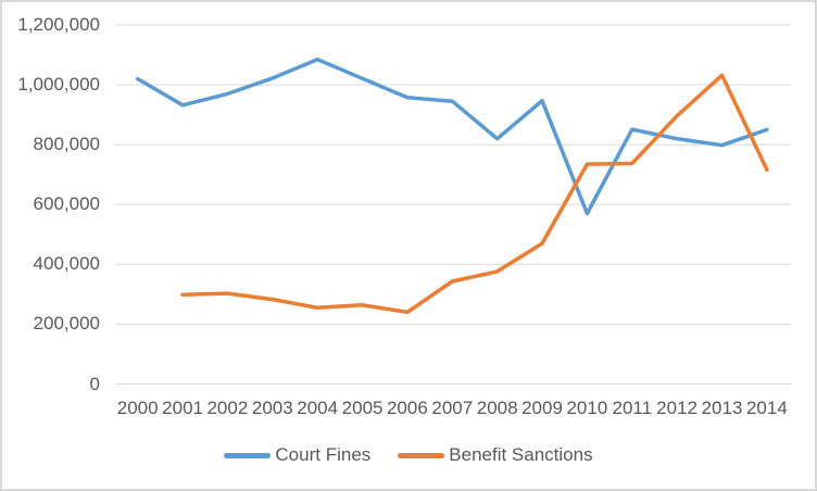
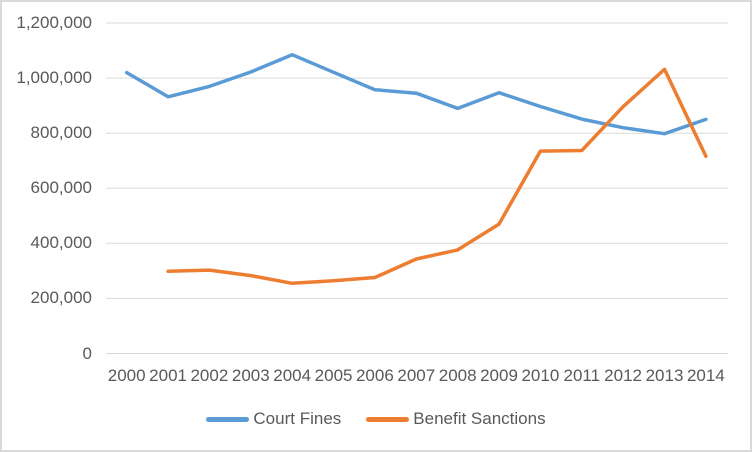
Benefit Sanctions/2006: 240000 -> 280000
Court Fines/2008: 820000 -> 890000
Court Fines/2010: 570000 -> 900000
